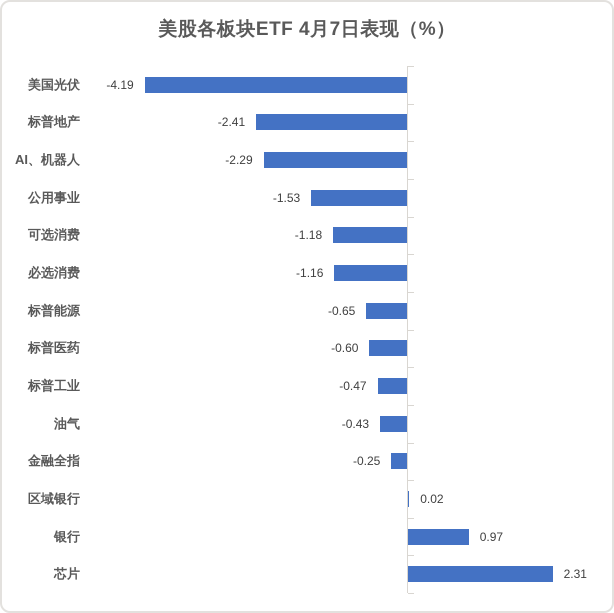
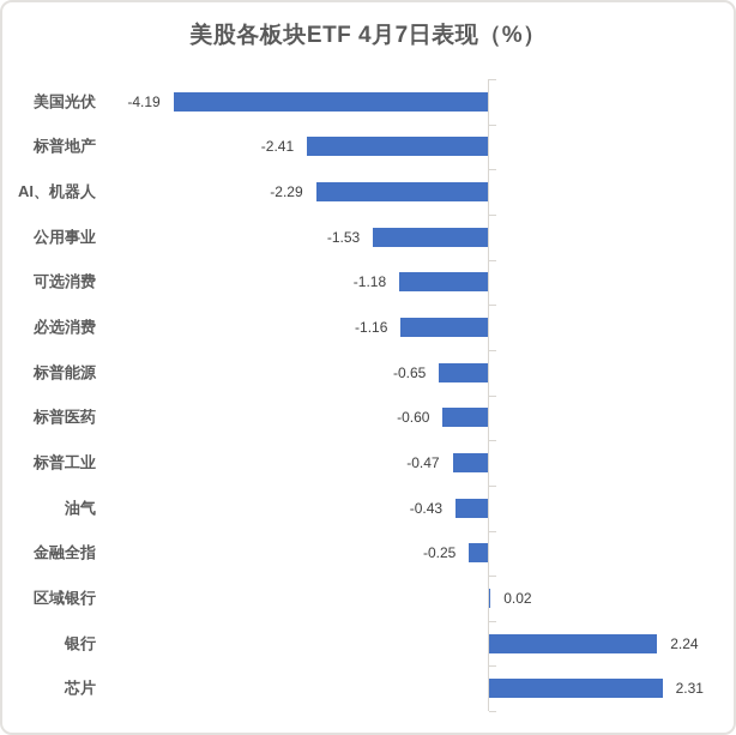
银行: 0.97 -> 2.24
